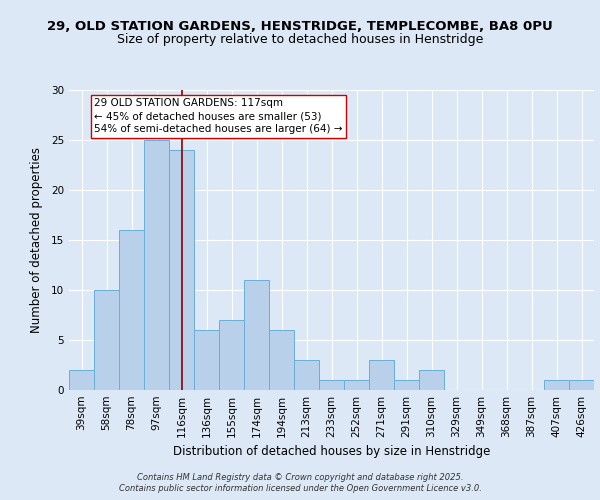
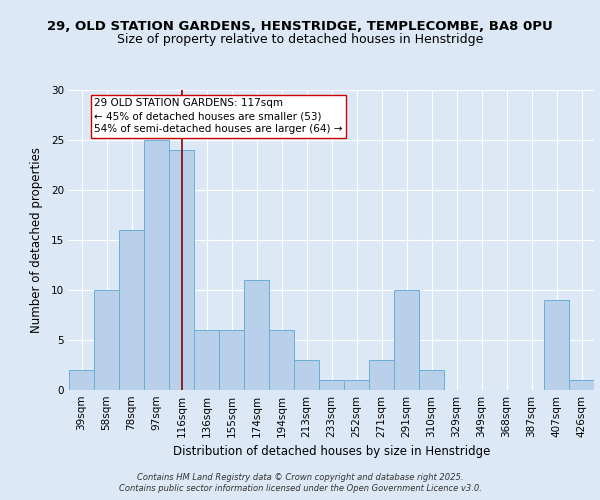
155sqm: 7 -> 6
291sqm: 1 -> 10
407sqm: 1 -> 9
